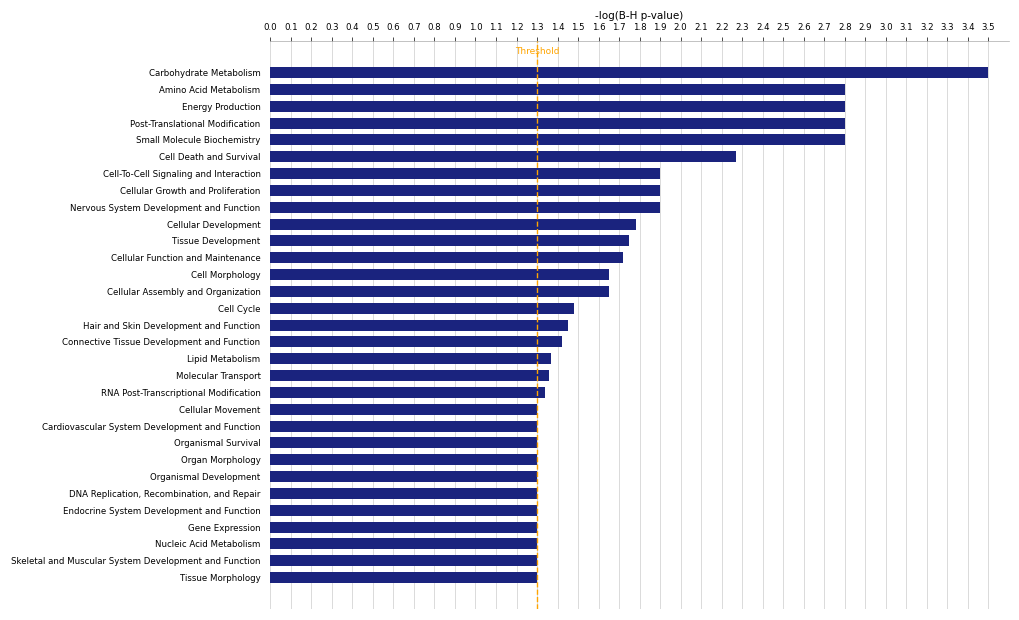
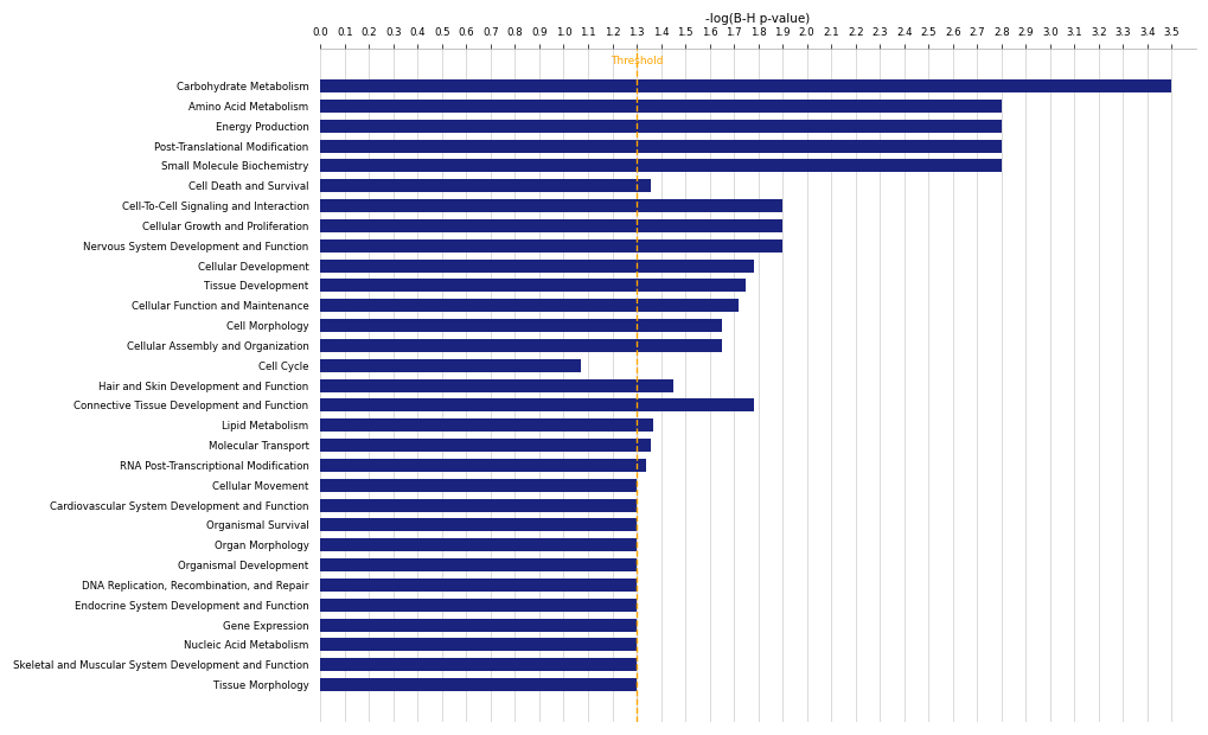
Cell Death and Survival: 2.27 -> 1.36
Cell Cycle: 1.48 -> 1.07
Connective Tissue Development and Function: 1.42 -> 1.78
